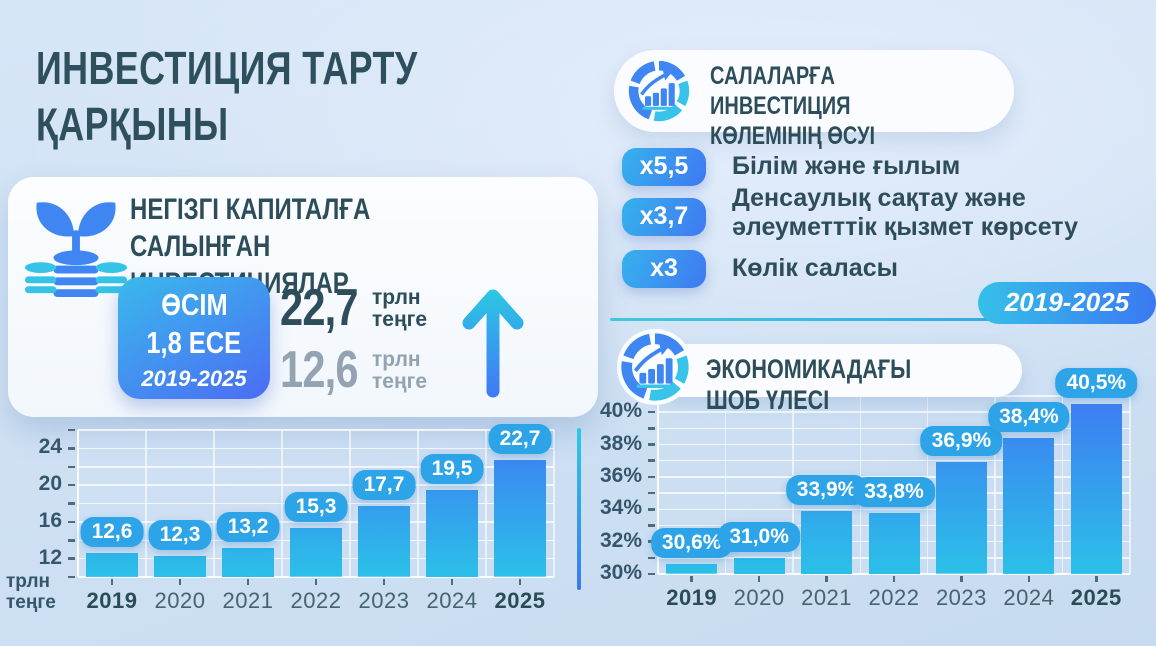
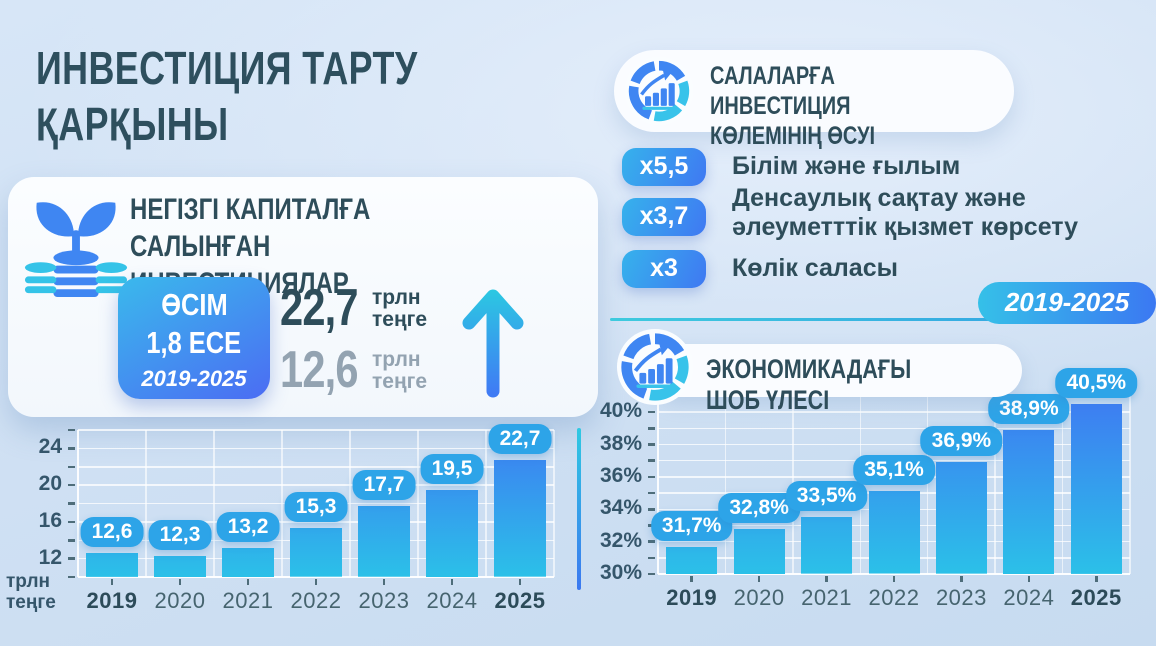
ЭКОНОМИКАДАҒЫ ШОБ ҮЛЕСІ/2019: 30,6% -> 31,7%
ЭКОНОМИКАДАҒЫ ШОБ ҮЛЕСІ/2020: 31,0% -> 32,8%
ЭКОНОМИКАДАҒЫ ШОБ ҮЛЕСІ/2021: 33,9% -> 33,5%
ЭКОНОМИКАДАҒЫ ШОБ ҮЛЕСІ/2022: 33,8% -> 35,1%
ЭКОНОМИКАДАҒЫ ШОБ ҮЛЕСІ/2024: 38,4% -> 38,9%
